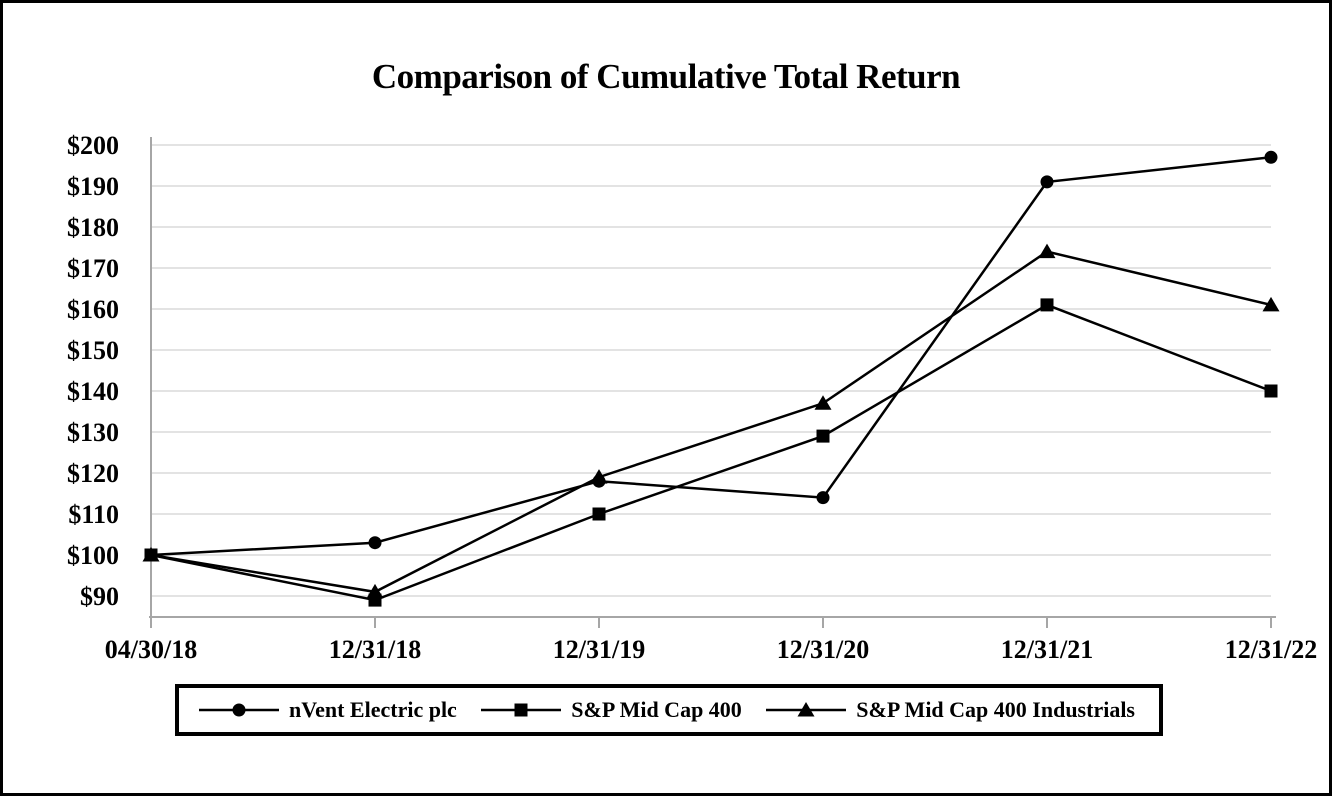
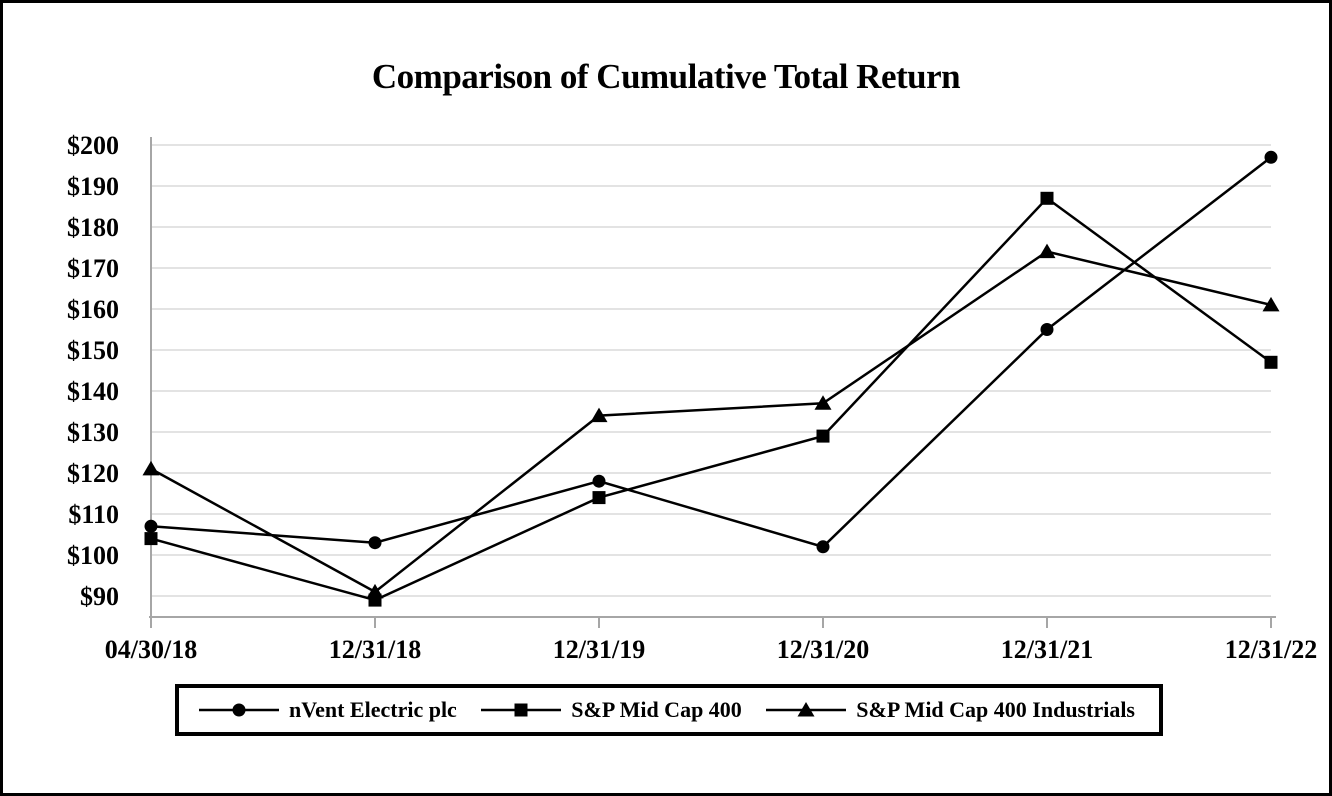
nVent Electric plc/04/30/18: $100 -> $107
S&P Mid Cap 400/04/30/18: $100 -> $104
S&P Mid Cap 400 Industrials/04/30/18: $100 -> $121
S&P Mid Cap 400/12/31/19: $110 -> $114
S&P Mid Cap 400 Industrials/12/31/19: $119 -> $134
nVent Electric plc/12/31/20: $114 -> $102
nVent Electric plc/12/31/21: $191 -> $155
S&P Mid Cap 400/12/31/21: $161 -> $187
S&P Mid Cap 400/12/31/22: $140 -> $147
